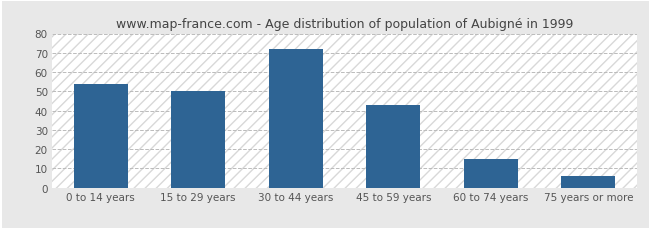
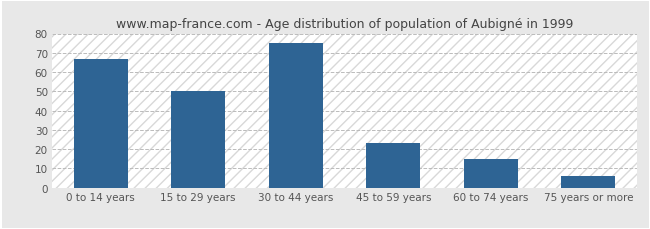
0 to 14 years: 54 -> 67
30 to 44 years: 72 -> 75
45 to 59 years: 43 -> 23
